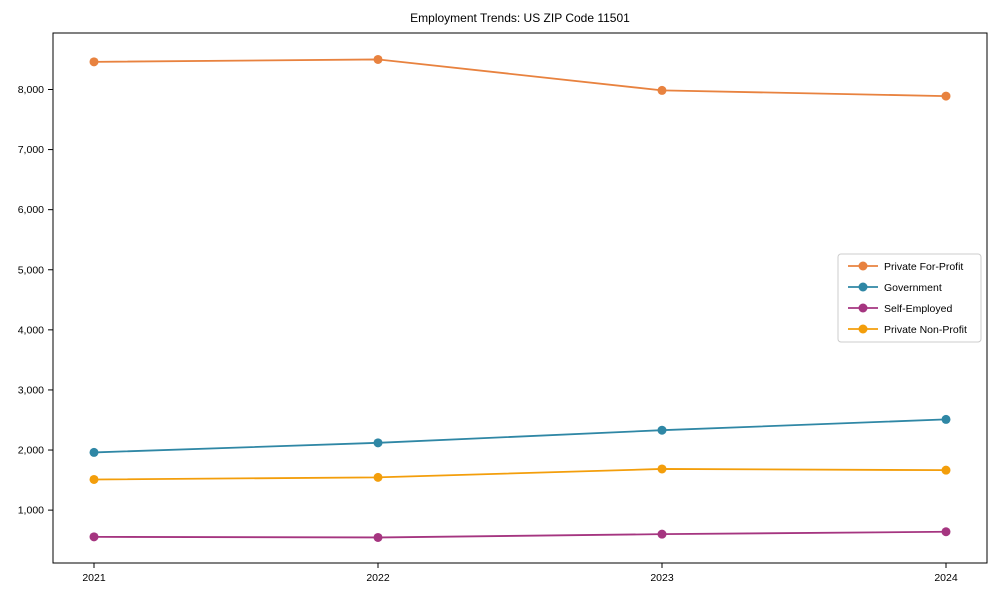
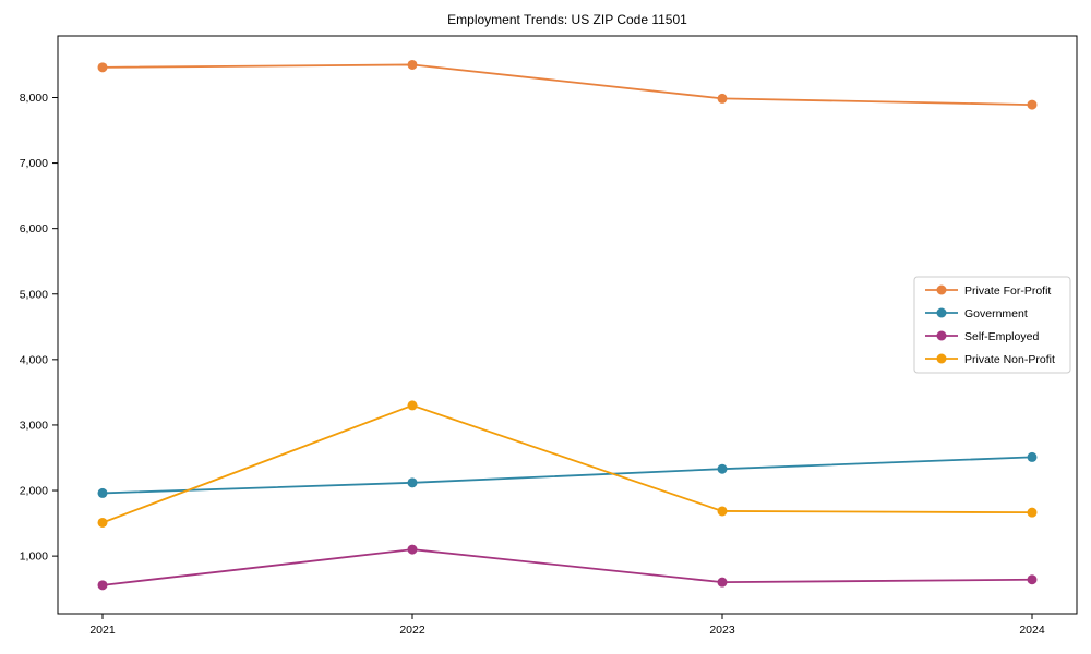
Self-Employed/2022: 500 -> 1100
Private Non-Profit/2022: 1500 -> 3300
